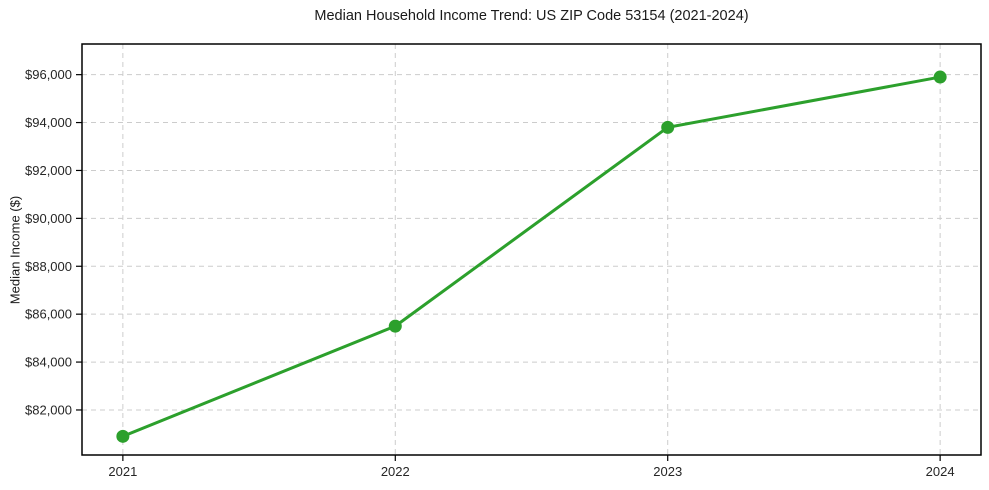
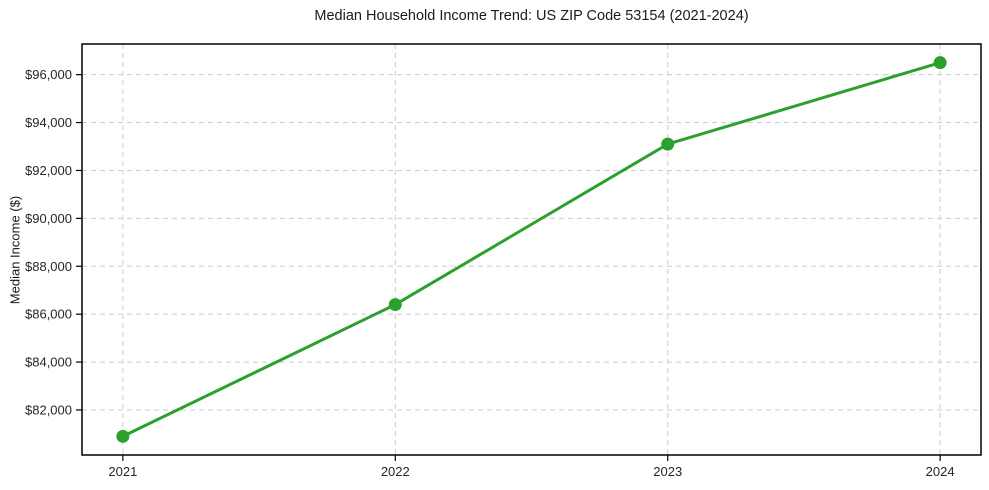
2022: $85500 -> $86400
2023: $93800 -> $93100
2024: $95900 -> $96500
